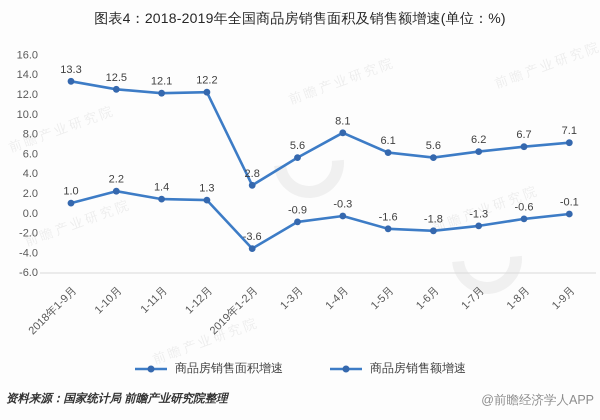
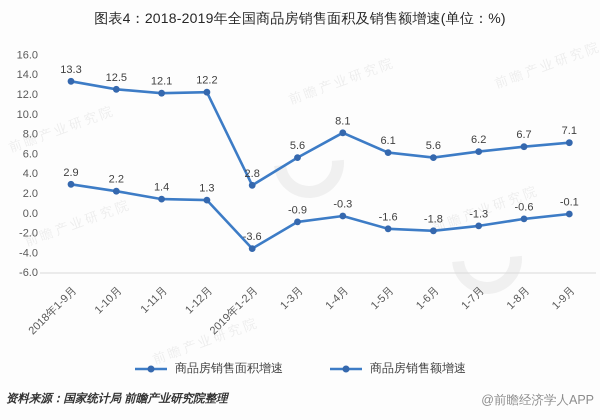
商品房销售面积增速/2018年1-9月: 1.0 -> 2.9
